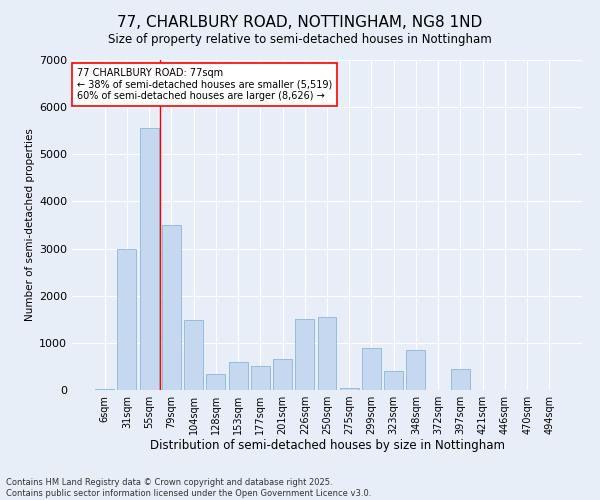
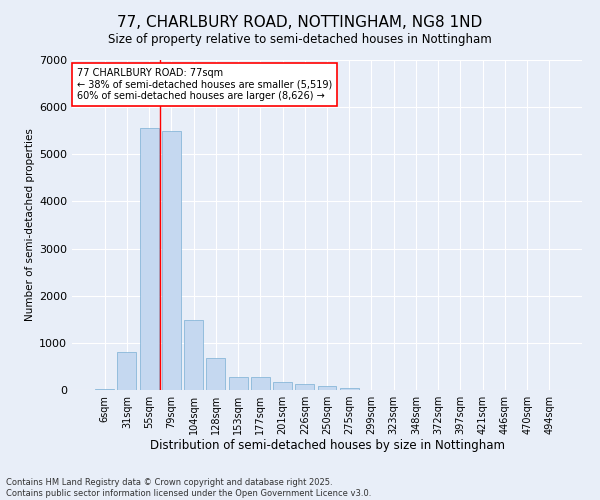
31sqm: 3000 -> 800
79sqm: 3500 -> 5500
128sqm: 350 -> 680
153sqm: 600 -> 280
177sqm: 500 -> 270
201sqm: 650 -> 160
226sqm: 1500 -> 120
250sqm: 1550 -> 80
299sqm: 900 -> 10
323sqm: 400 -> 0
348sqm: 850 -> 0
397sqm: 450 -> 0
